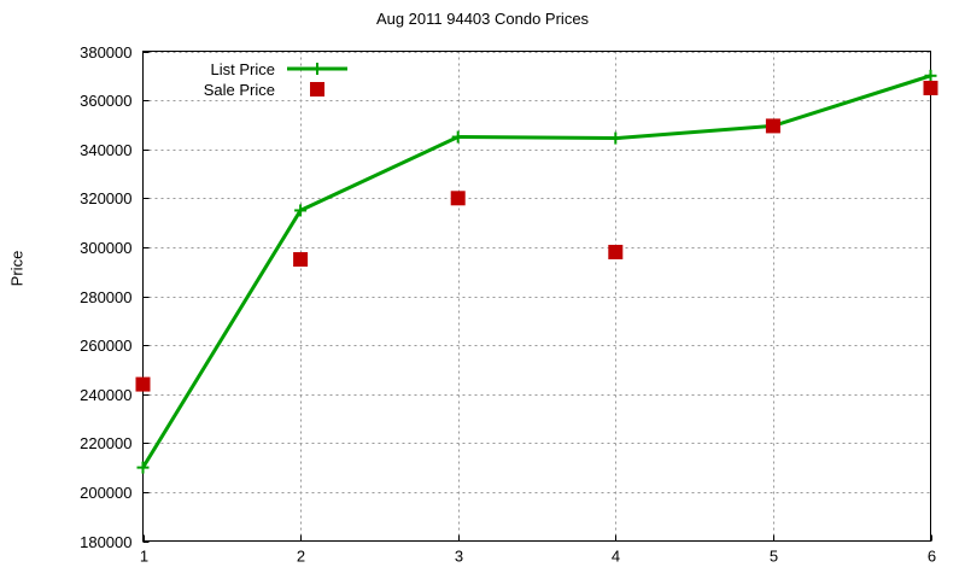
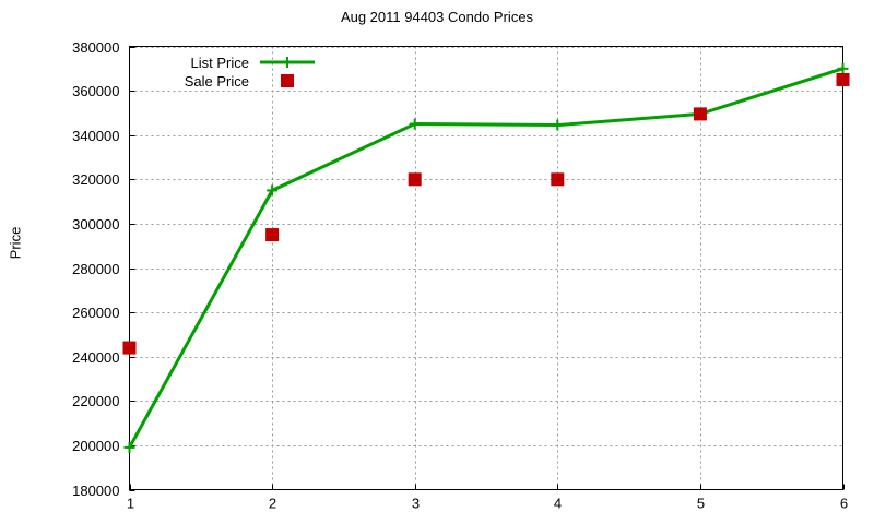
List Price/1: 210000 -> 199000
Sale Price/4: 298000 -> 320000
